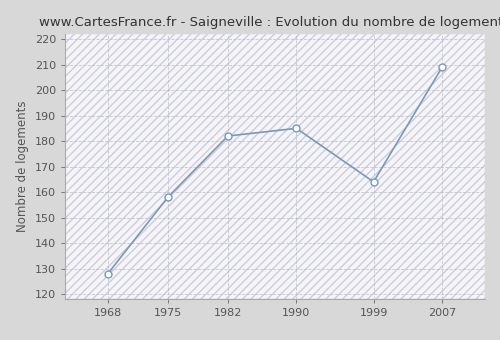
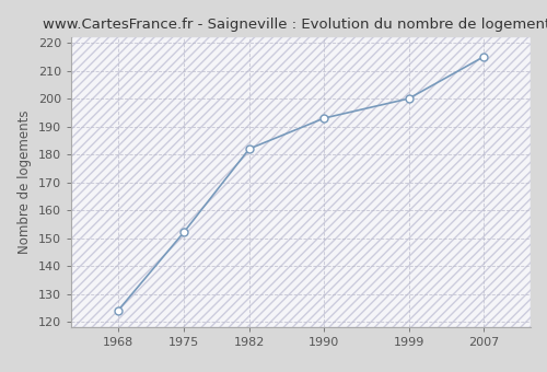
1968: 128 -> 124
1975: 158 -> 152
1990: 185 -> 193
1999: 164 -> 200
2007: 209 -> 215
